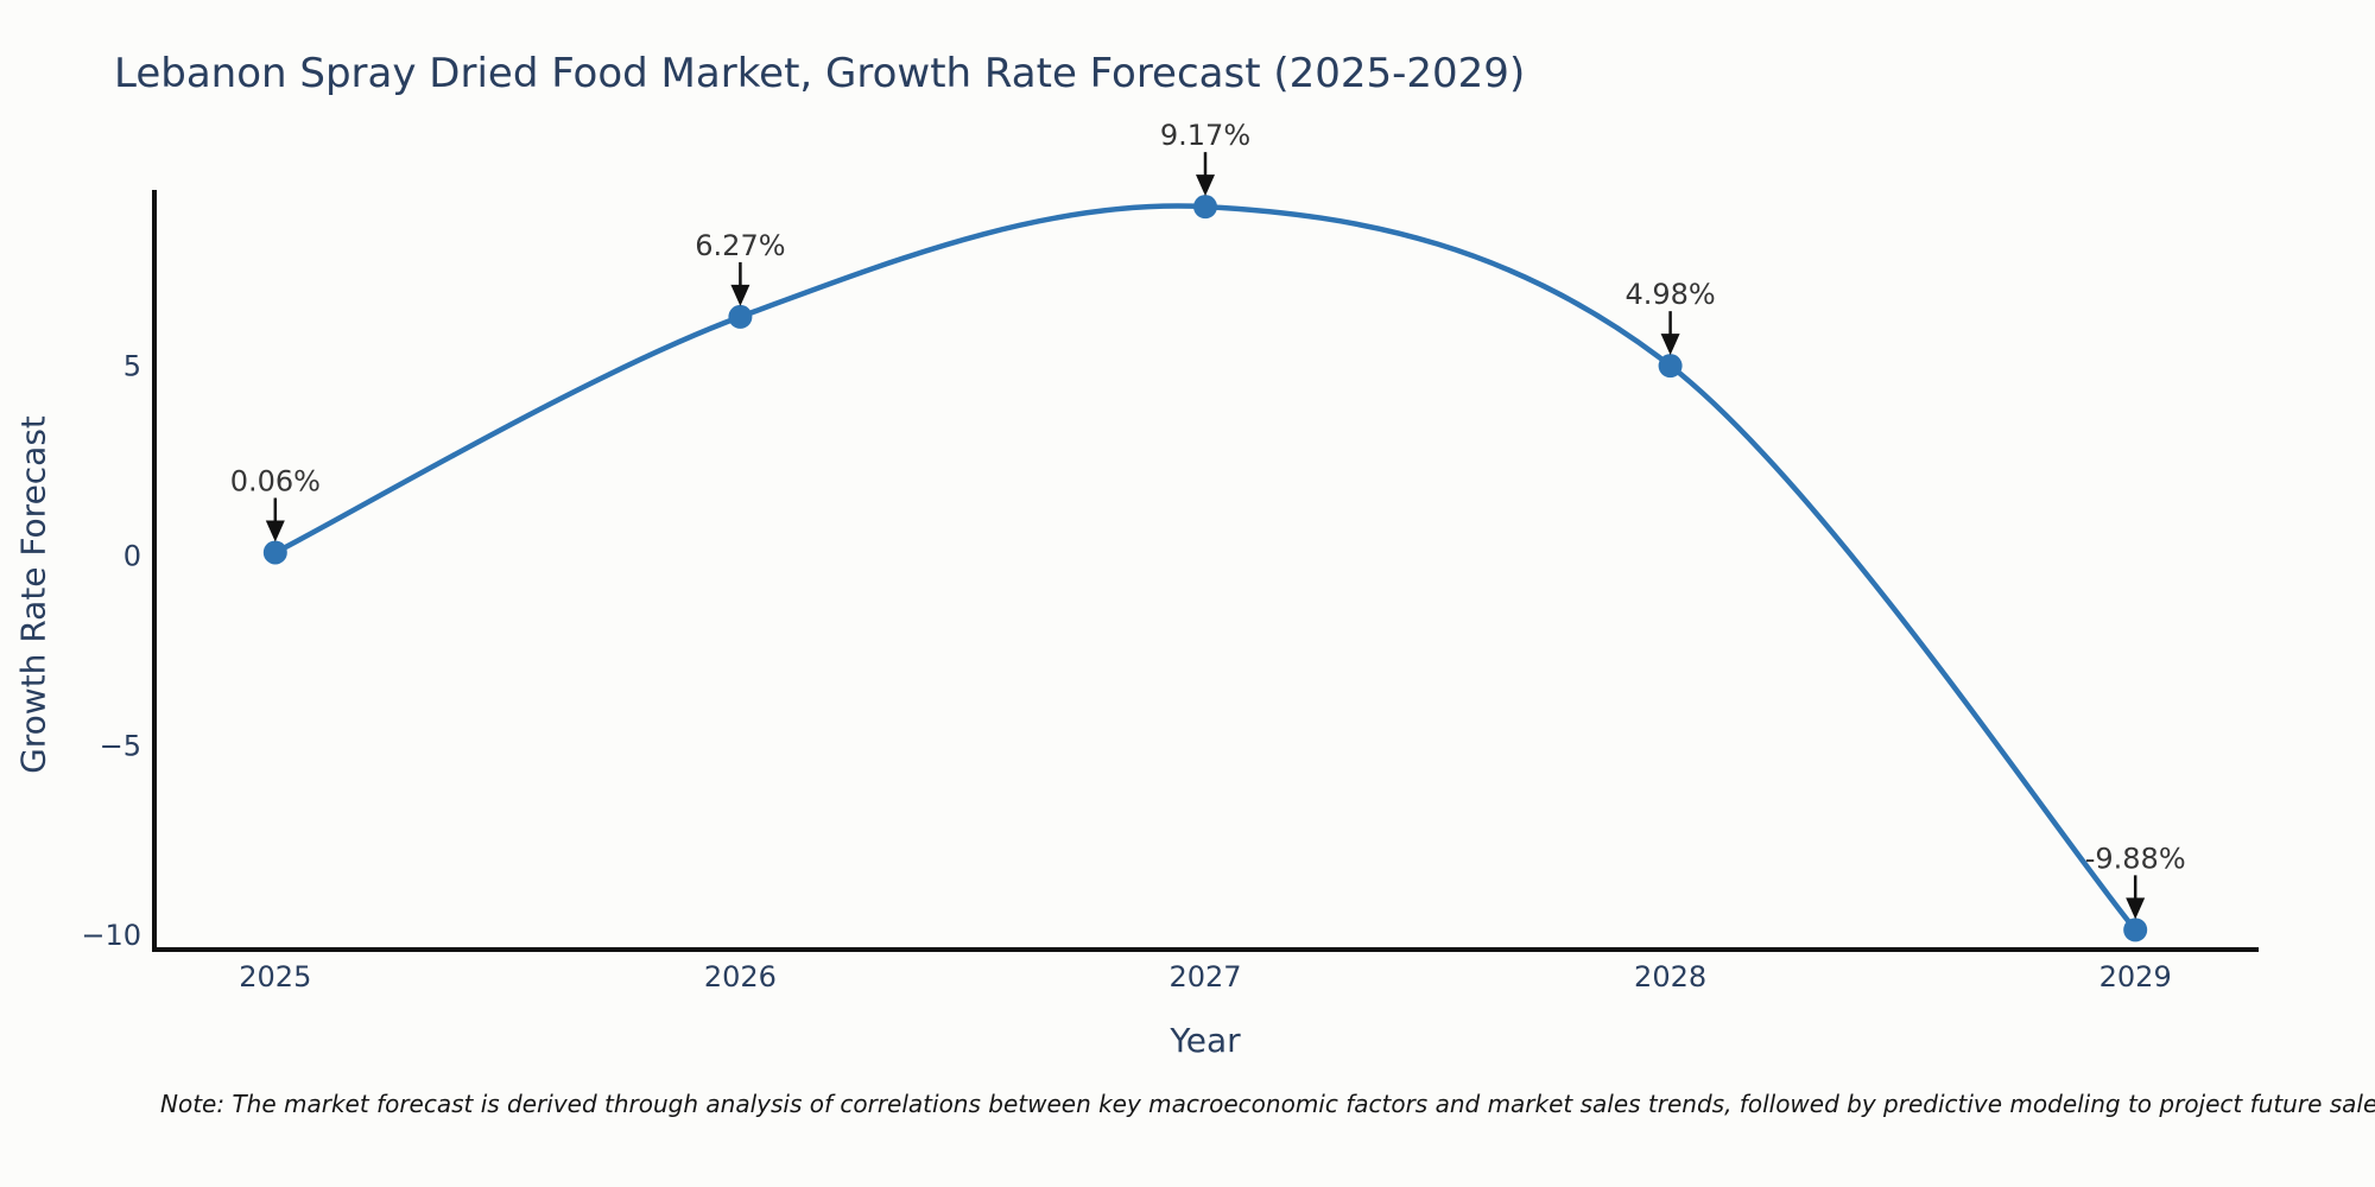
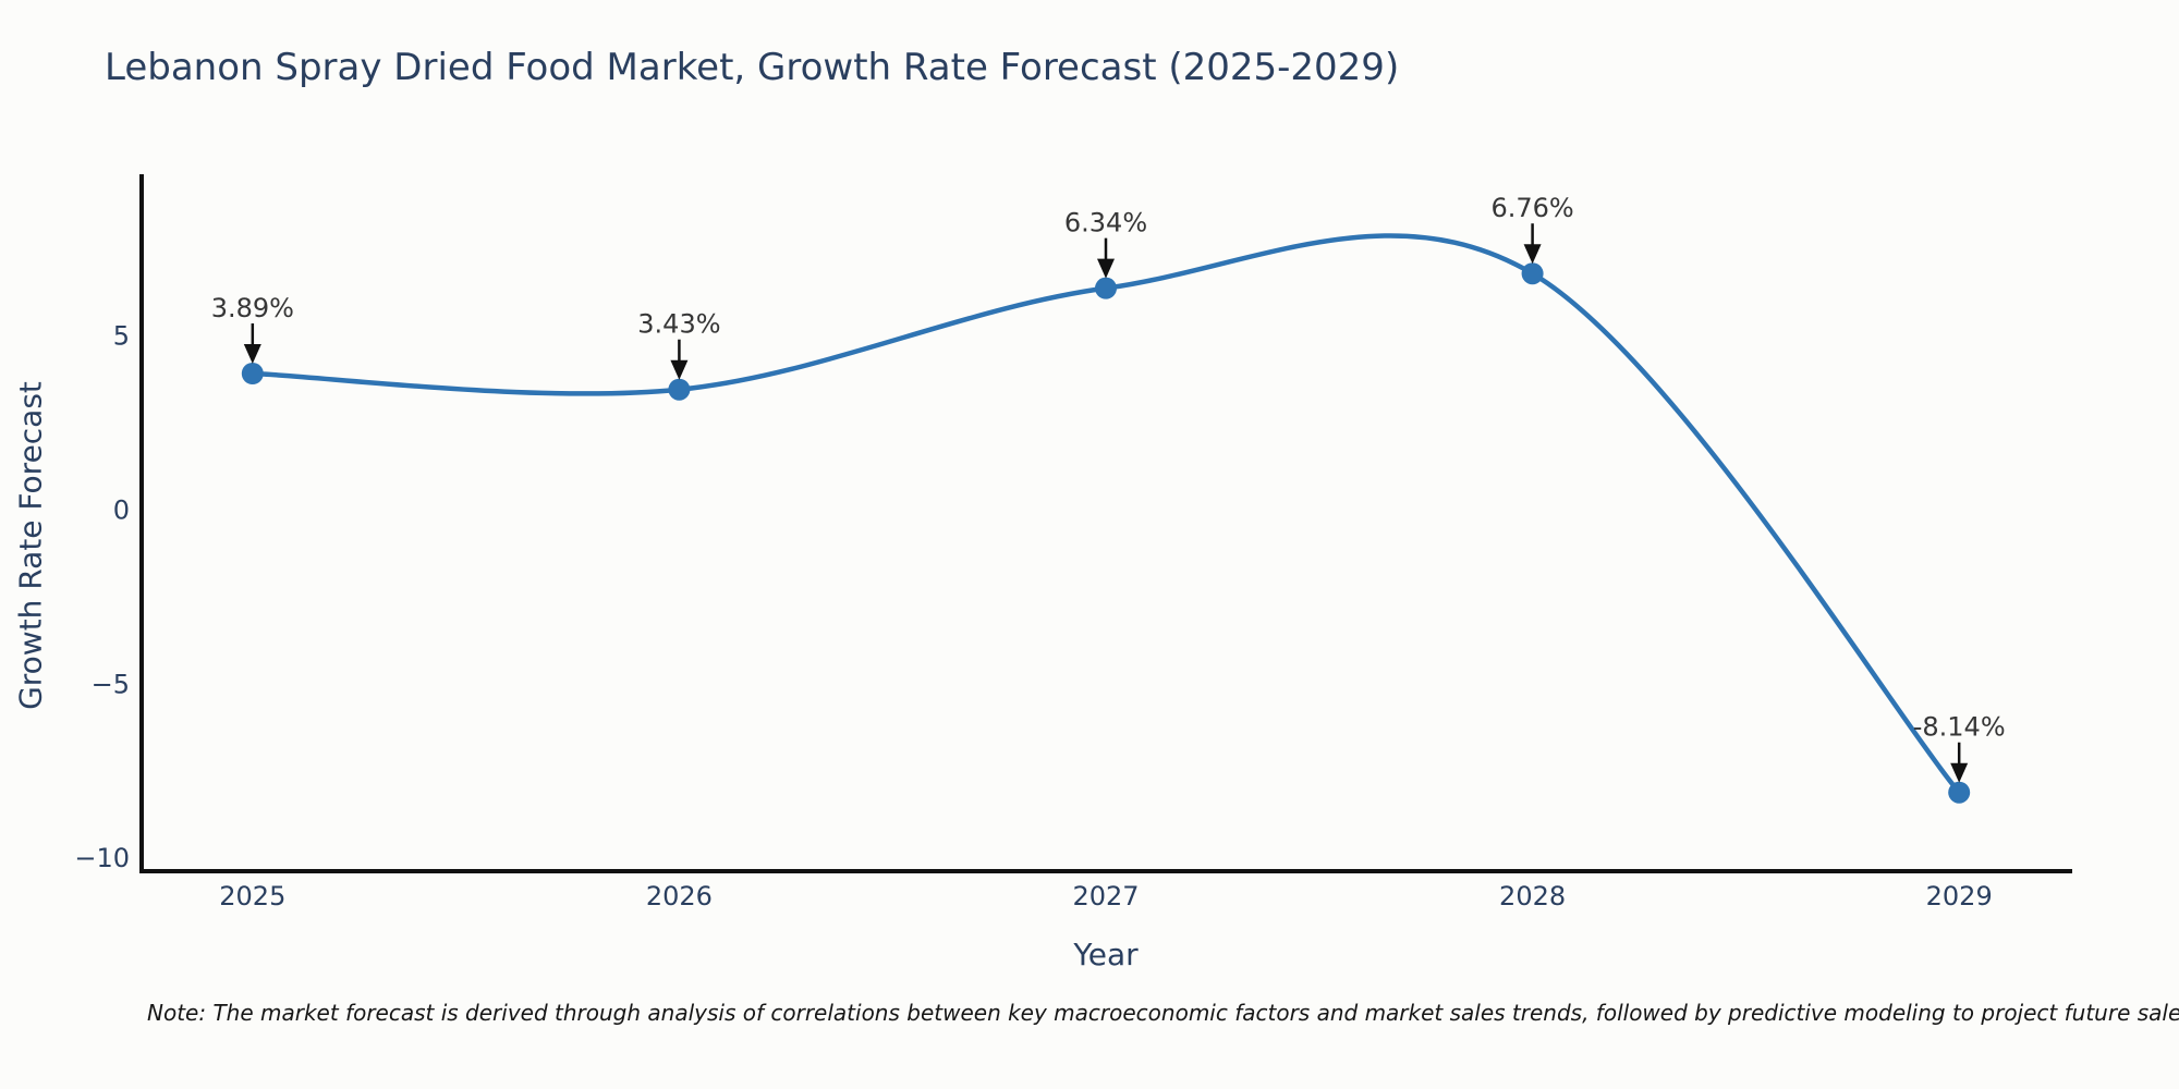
2025: 0.06% -> 3.89%
2026: 6.27% -> 3.43%
2027: 9.17% -> 6.34%
2028: 4.98% -> 6.76%
2029: -9.88% -> -8.14%
